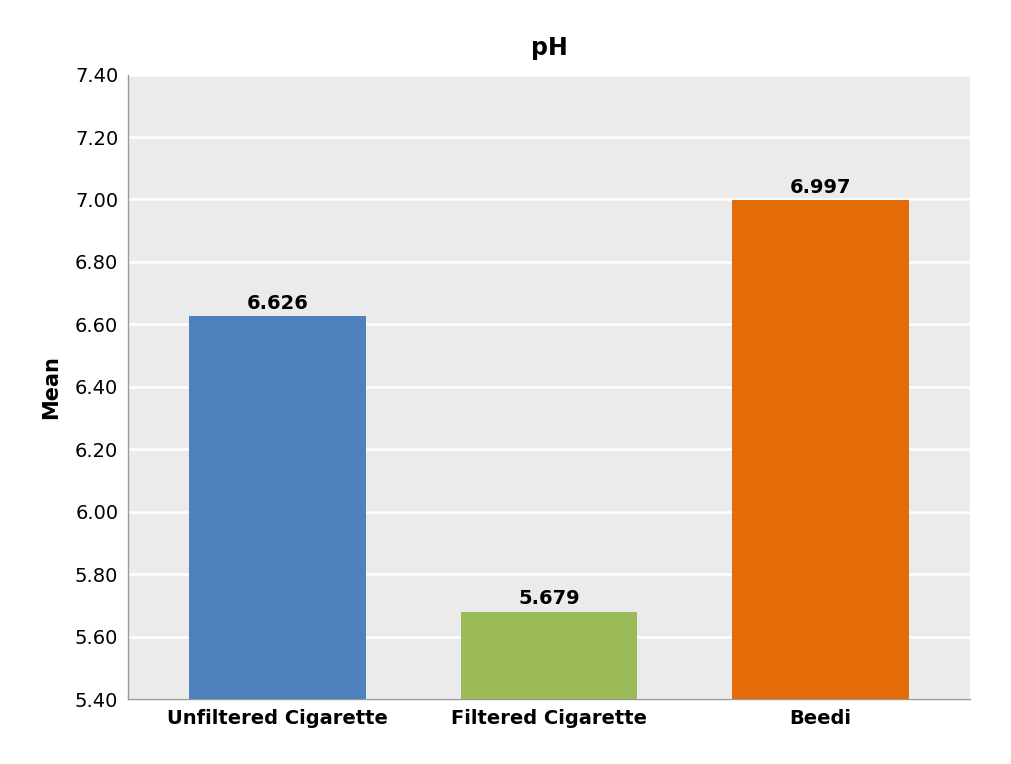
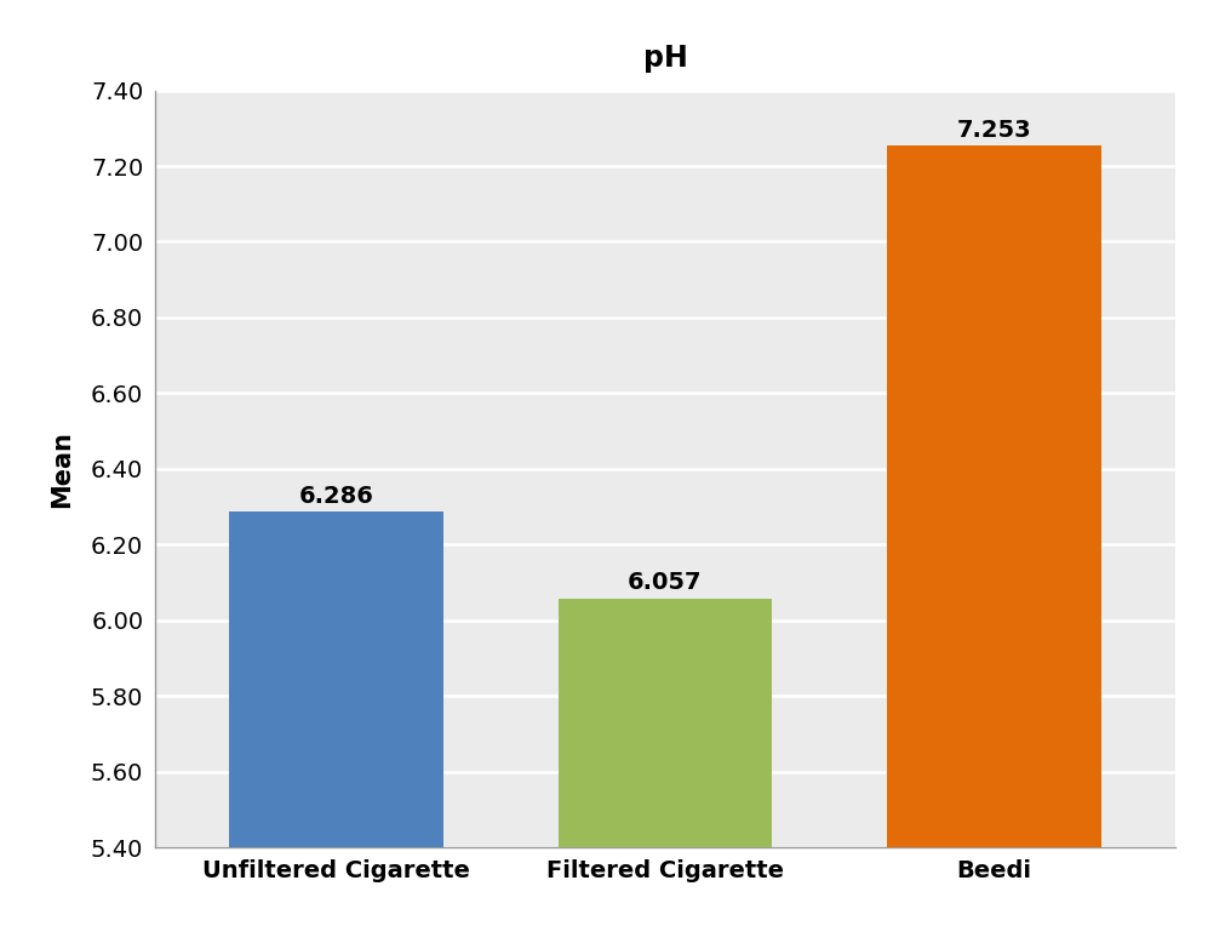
Unfiltered Cigarette: 6.626 -> 6.286
Filtered Cigarette: 5.679 -> 6.057
Beedi: 6.997 -> 7.253
